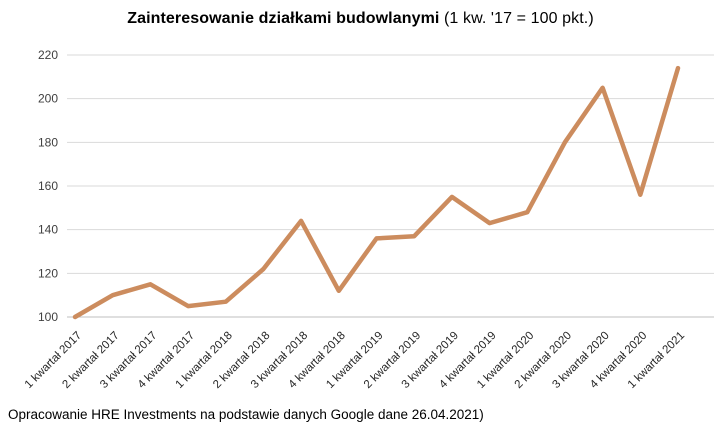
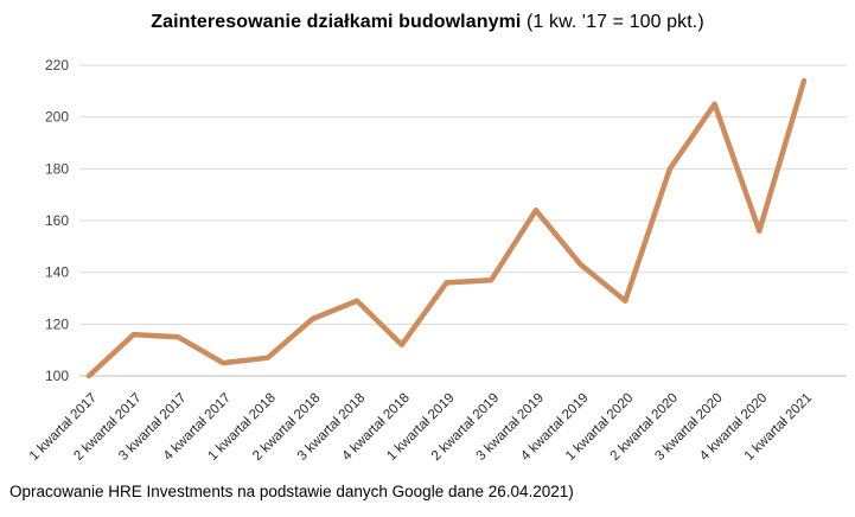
2 kwartał 2017: 110 -> 116
3 kwartał 2018: 144 -> 129
3 kwartał 2019: 155 -> 164
1 kwartał 2020: 148 -> 129
